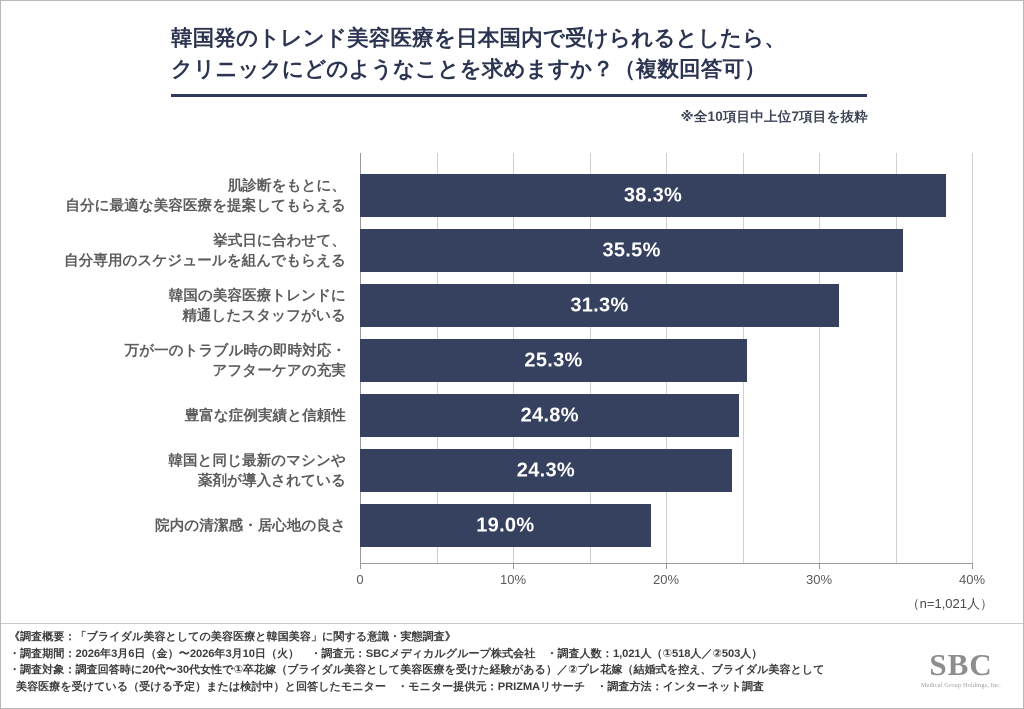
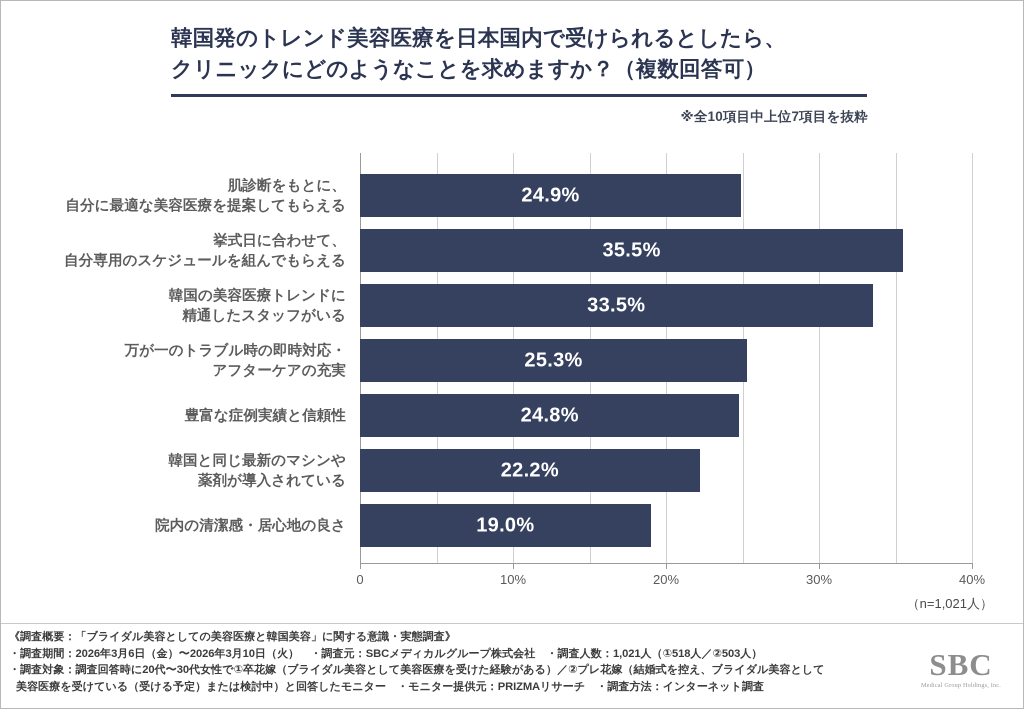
肌診断をもとに、 自分に最適な美容医療を提案してもらえる: 38.3% -> 24.9%
韓国の美容医療トレンドに 精通したスタッフがいる: 31.3% -> 33.5%
韓国と同じ最新のマシンや 薬剤が導入されている: 24.3% -> 22.2%
